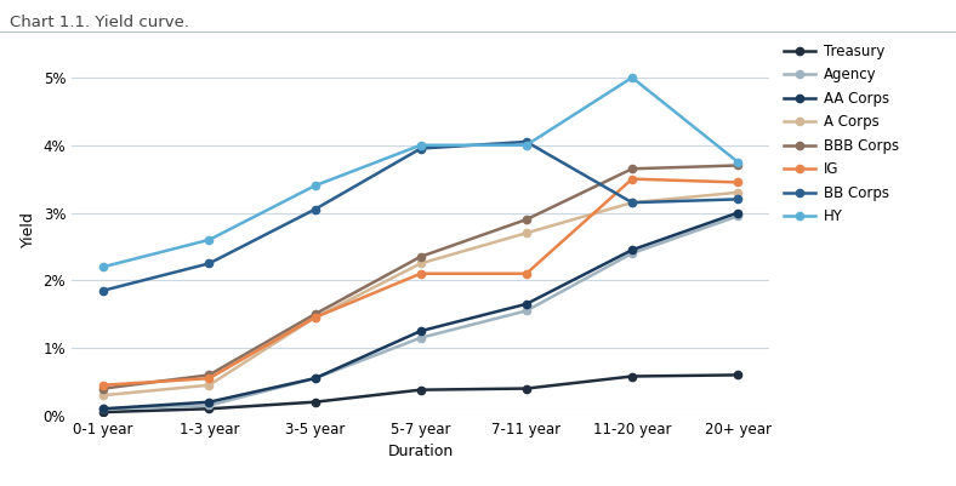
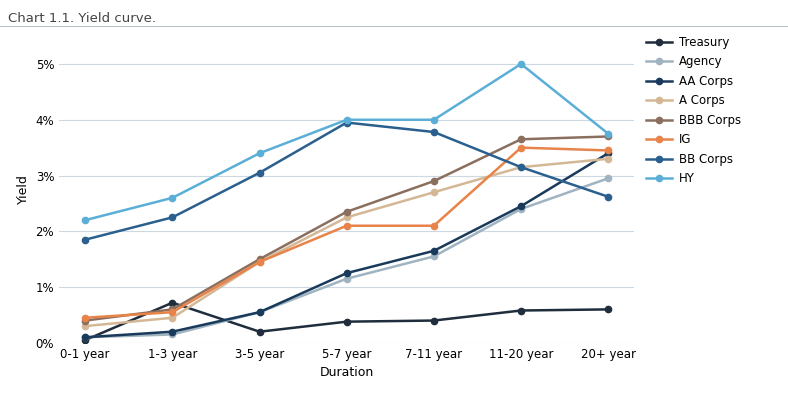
Treasury/1-3 year: 0.10% -> 0.72%
BB Corps/7-11 year: 4.05% -> 3.78%
AA Corps/20+ year: 3.00% -> 3.40%
BB Corps/20+ year: 3.20% -> 2.62%
